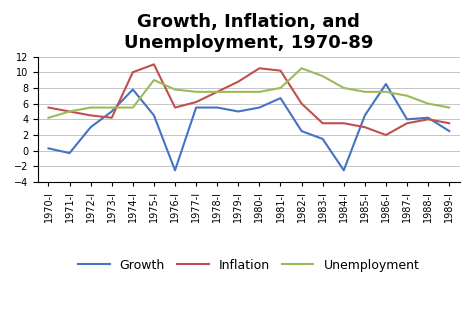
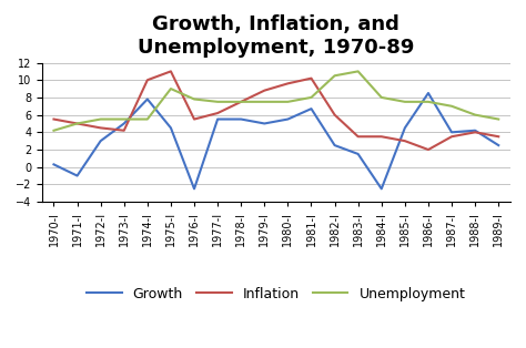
Growth/1971-I: -0.3 -> -1.0
Inflation/1980-I: 10.5 -> 9.6
Unemployment/1983-I: 9.5 -> 11.0
